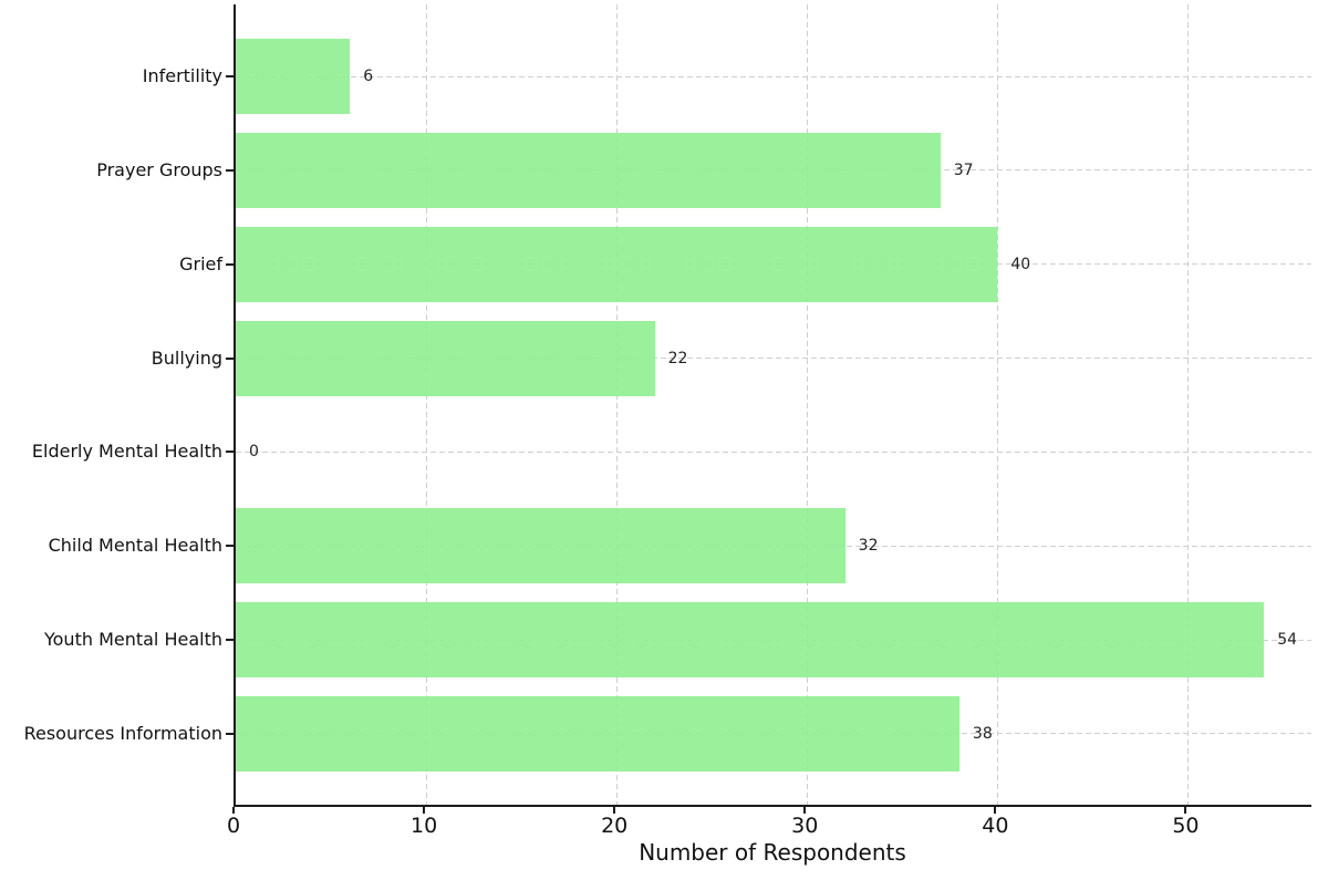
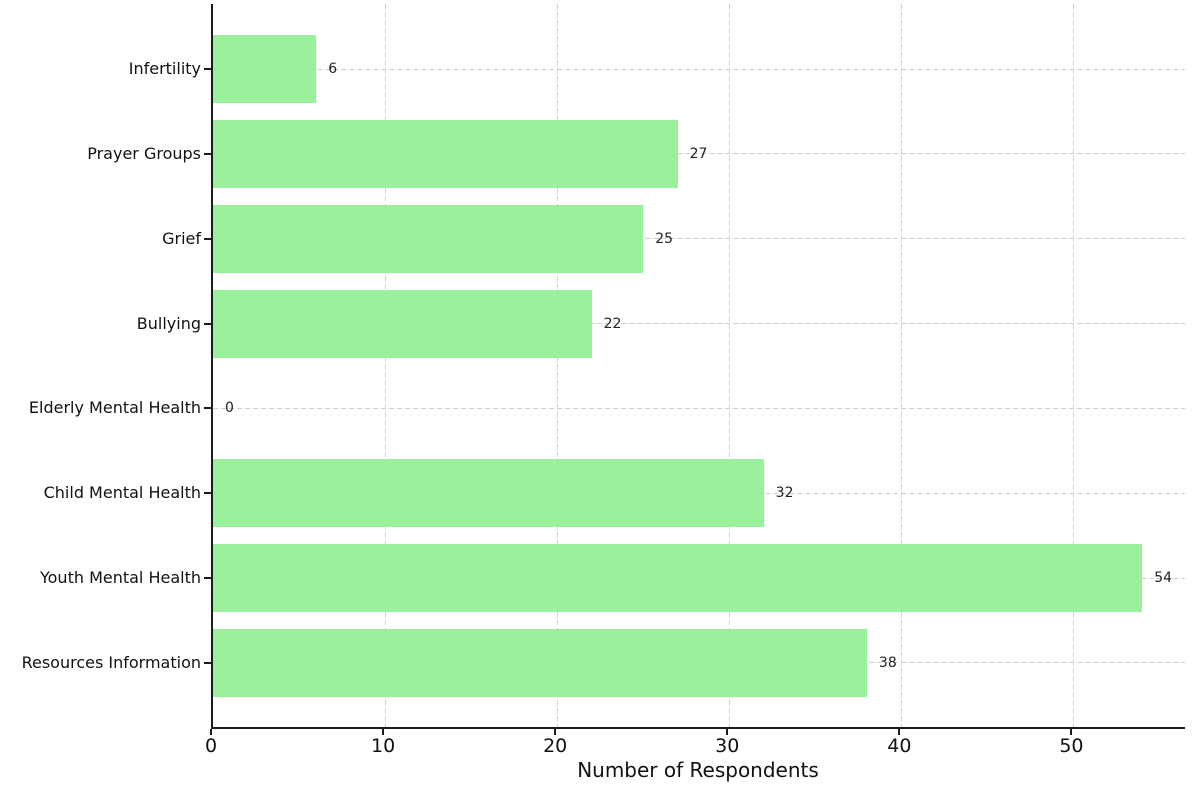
Prayer Groups: 37 -> 27
Grief: 40 -> 25
